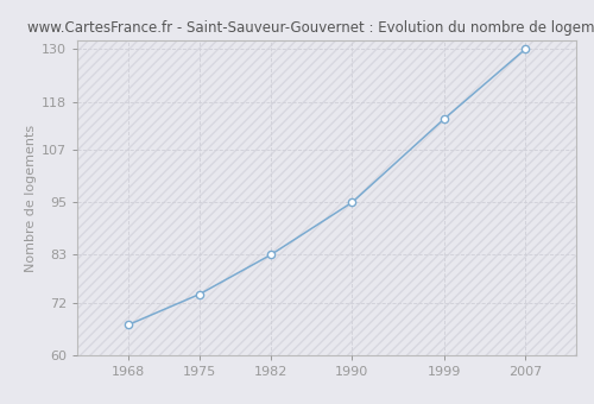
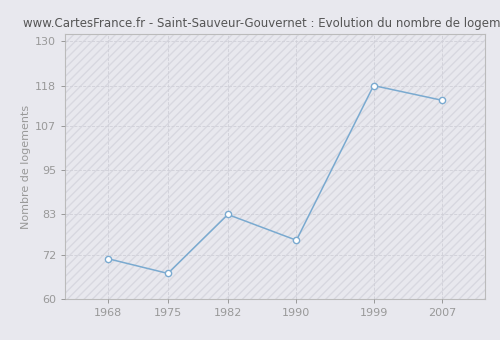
1968: 67 -> 71
1975: 74 -> 67
1990: 95 -> 76
1999: 114 -> 118
2007: 130 -> 114
